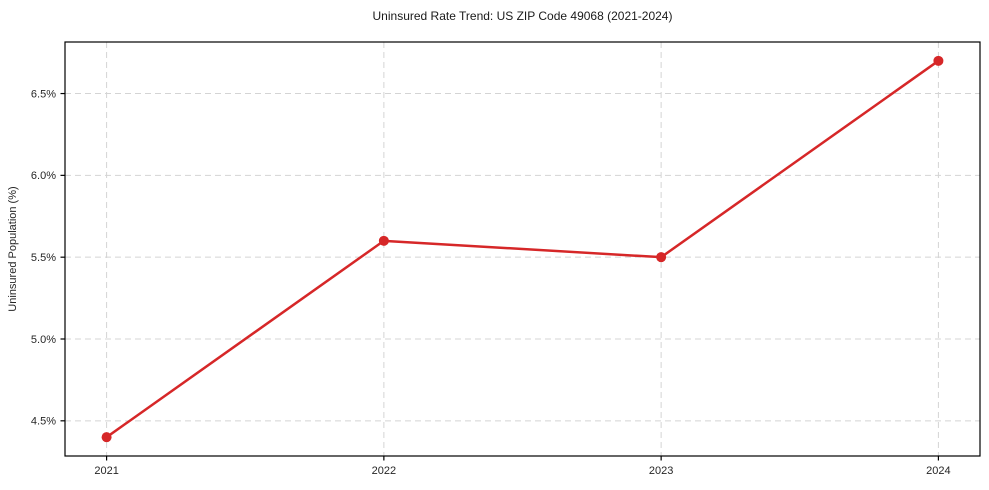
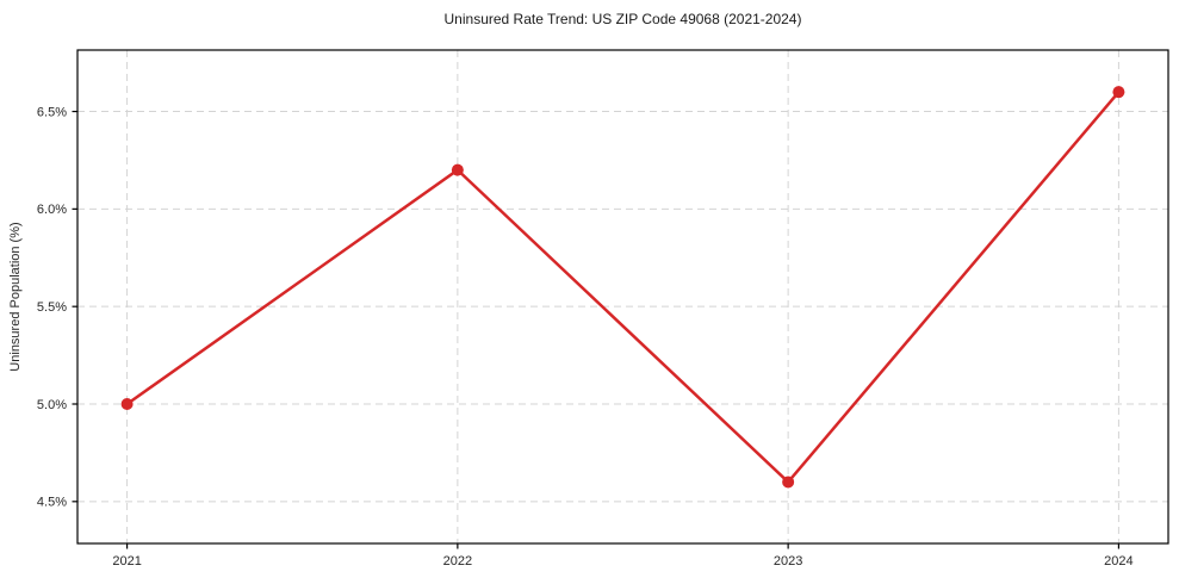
2021: 4.4% -> 5.0%
2022: 5.6% -> 6.2%
2023: 5.5% -> 4.6%
2024: 6.7% -> 6.6%
